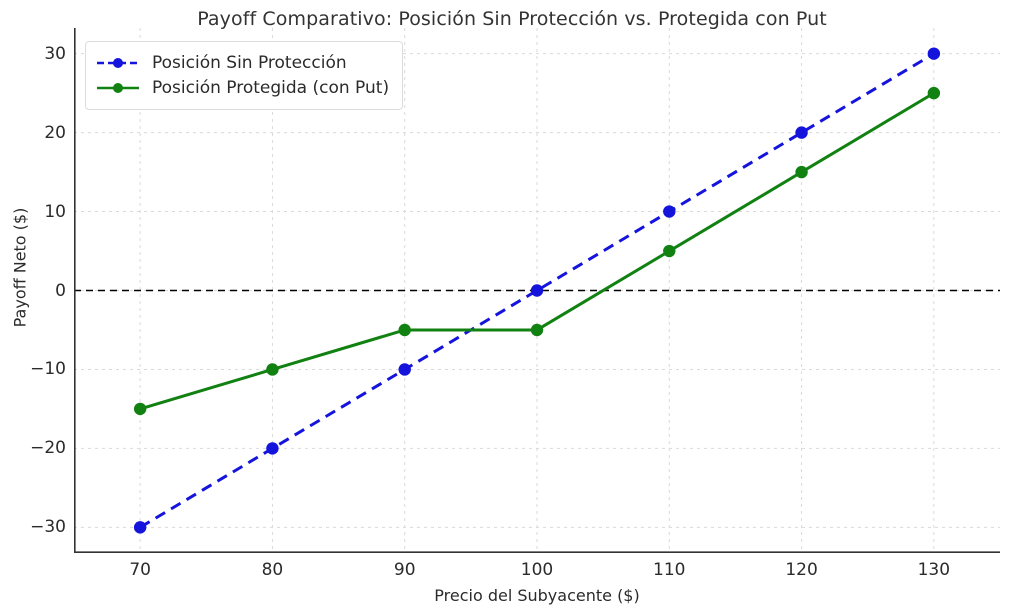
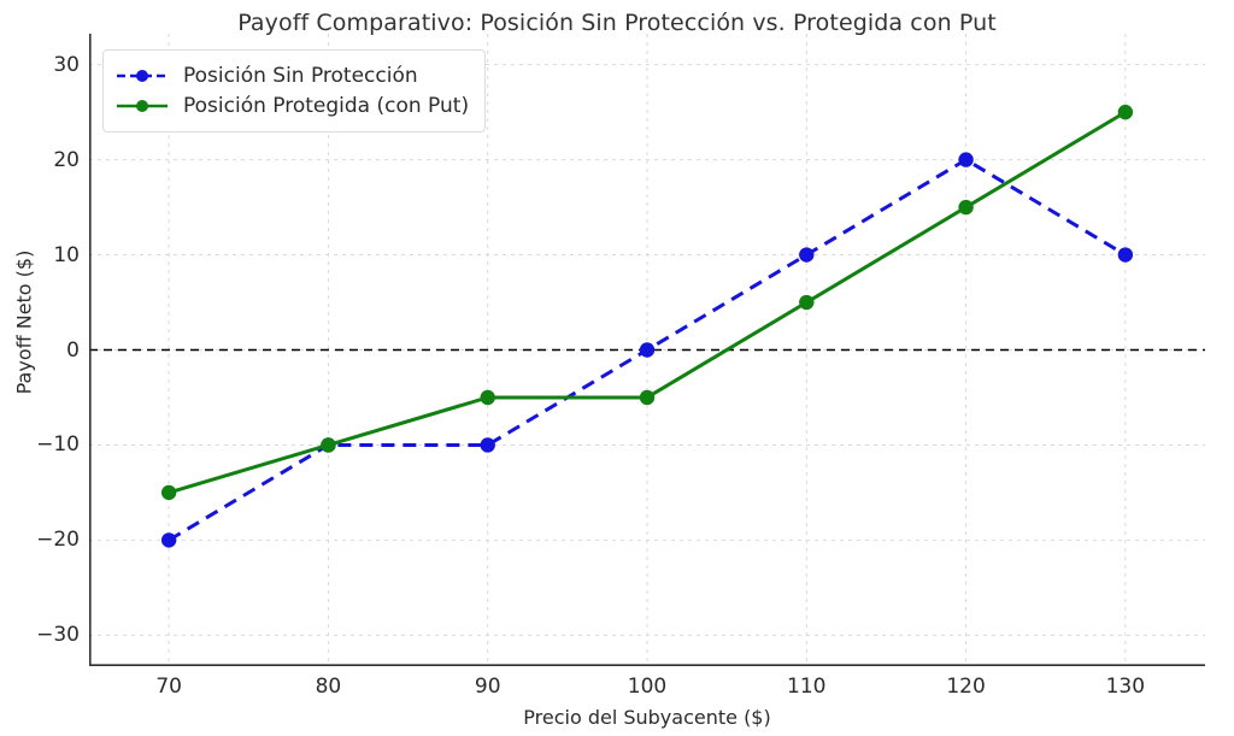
Posición Sin Protección/70: -30 -> -20
Posición Sin Protección/80: -20 -> -10
Posición Sin Protección/130: 30 -> 10
